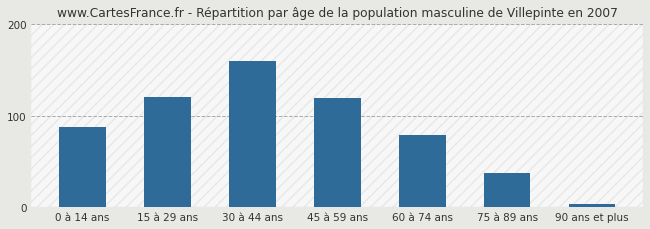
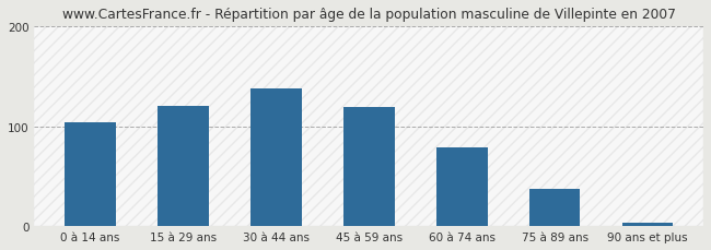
0 à 14 ans: 88 -> 104
30 à 44 ans: 160 -> 138
